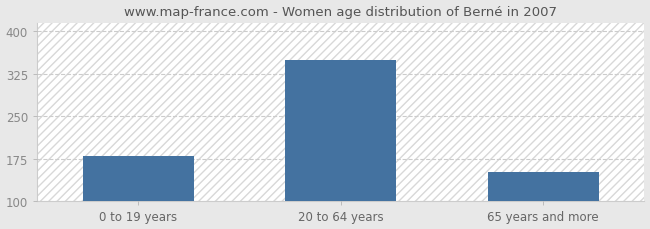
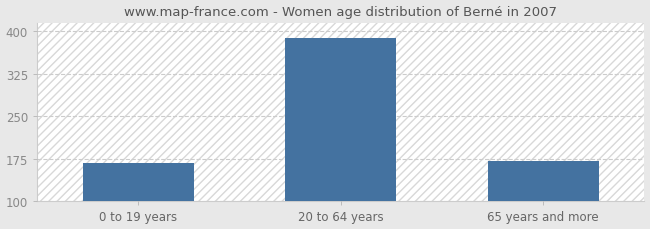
0 to 19 years: 180 -> 168
20 to 64 years: 350 -> 388
65 years and more: 152 -> 172
